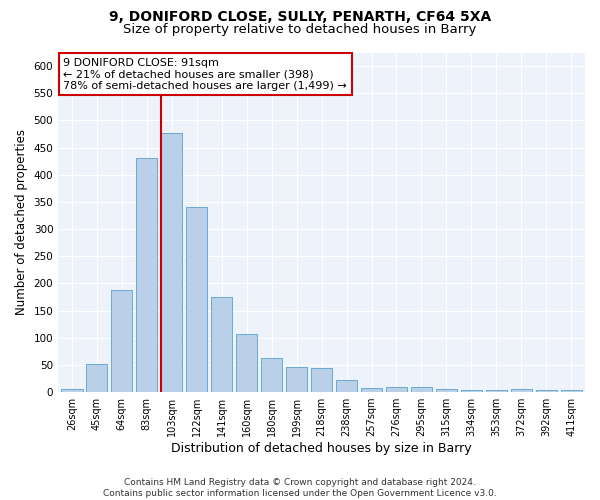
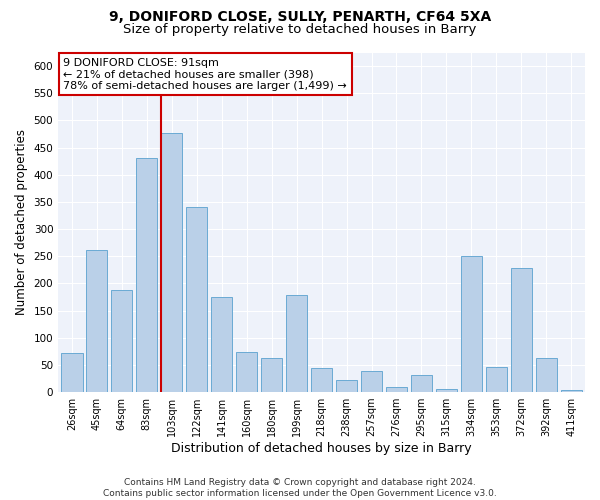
26sqm: 5 -> 72
45sqm: 52 -> 262
160sqm: 107 -> 74
199sqm: 47 -> 178
257sqm: 7 -> 38
295sqm: 10 -> 32
334sqm: 4 -> 250
353sqm: 4 -> 46
372sqm: 5 -> 228
392sqm: 4 -> 62
